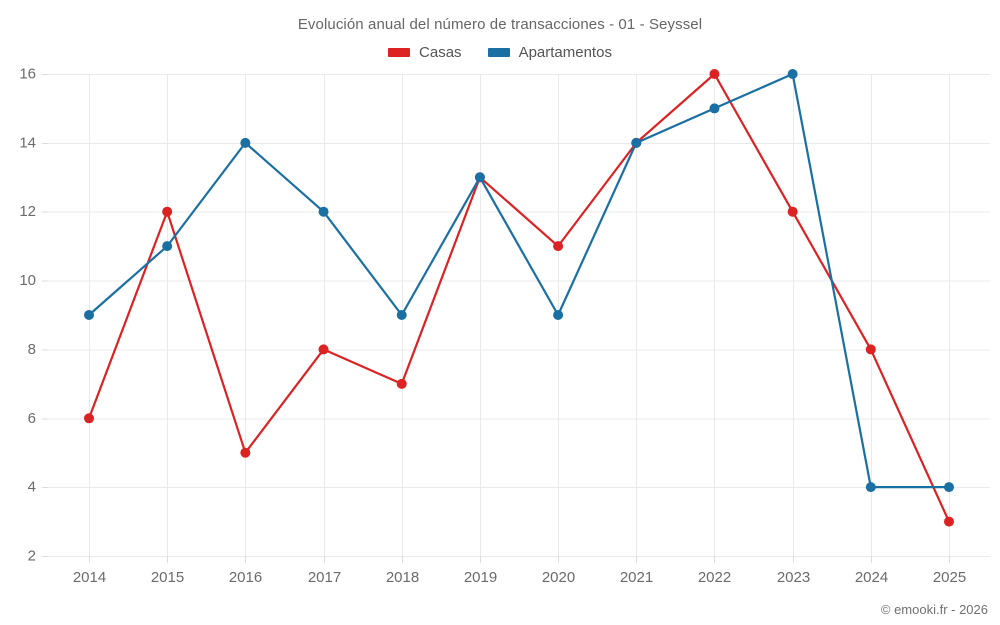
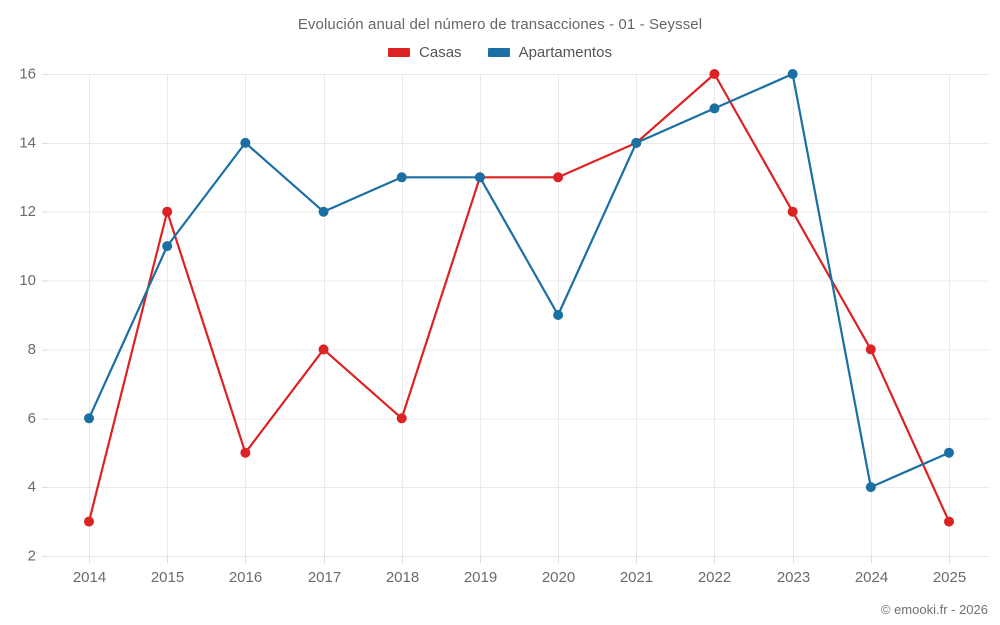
Casas/2014: 6 -> 3
Apartamentos/2014: 9 -> 6
Casas/2018: 7 -> 6
Apartamentos/2018: 9 -> 13
Casas/2020: 11 -> 13
Apartamentos/2025: 4 -> 5
